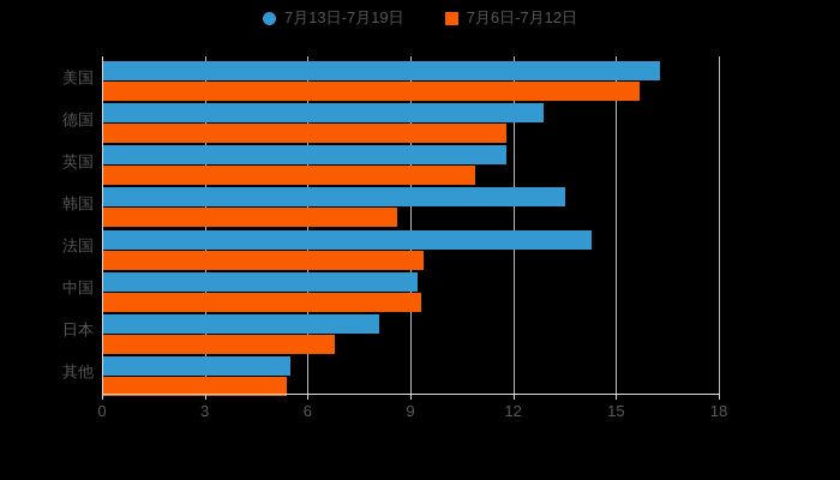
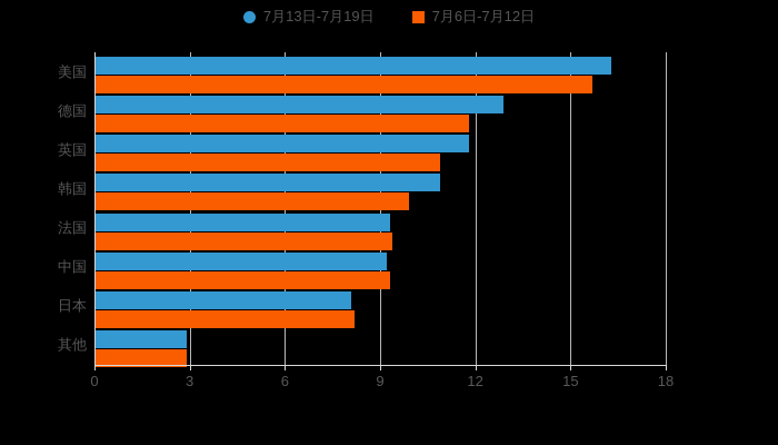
7月13日-7月19日/韩国: 13.5 -> 10.9
7月6日-7月12日/韩国: 8.6 -> 9.9
7月13日-7月19日/法国: 14.3 -> 9.3
7月6日-7月12日/日本: 6.8 -> 8.2
7月13日-7月19日/其他: 5.5 -> 2.9
7月6日-7月12日/其他: 5.4 -> 2.9
